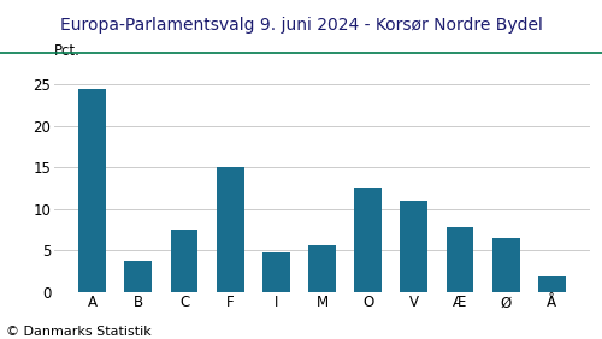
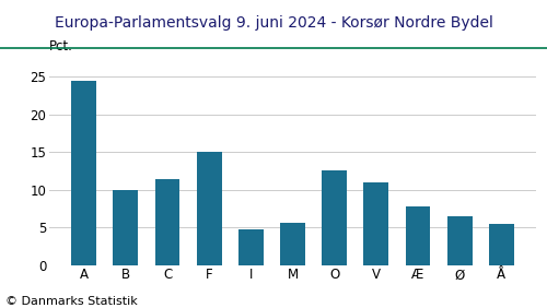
B: 3.7 -> 10.0
C: 7.5 -> 11.4
Å: 1.8 -> 5.4
